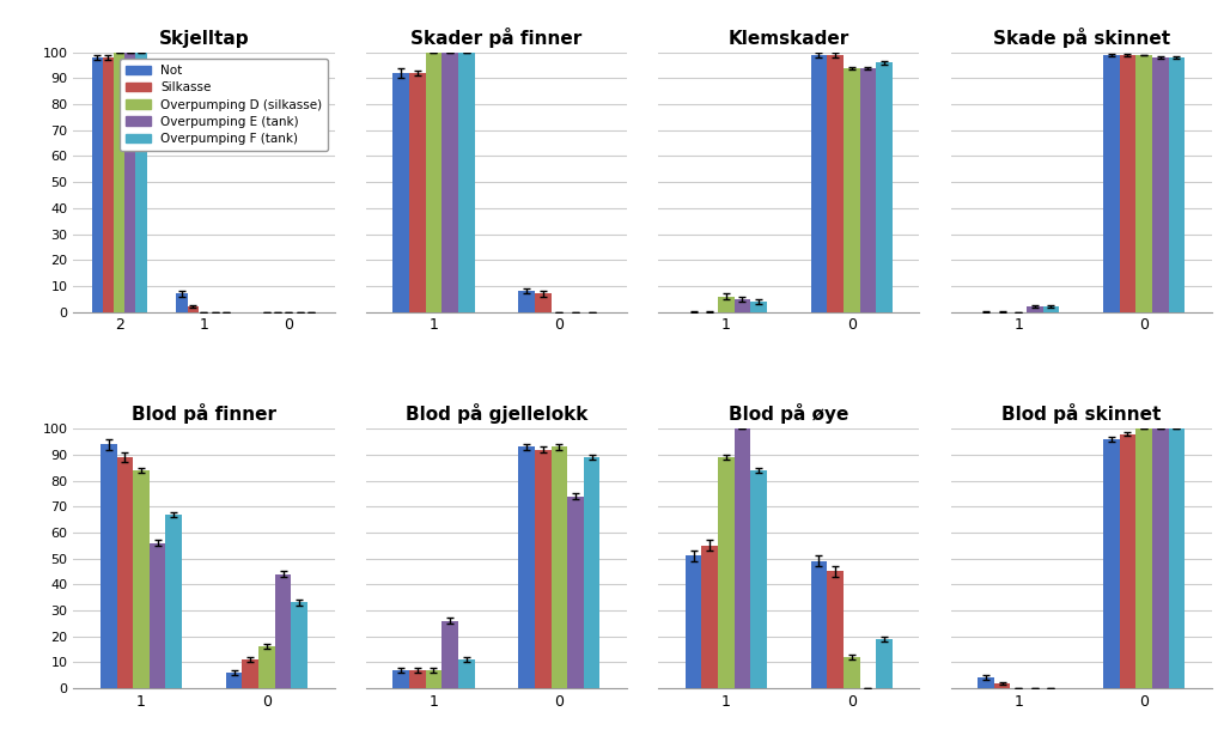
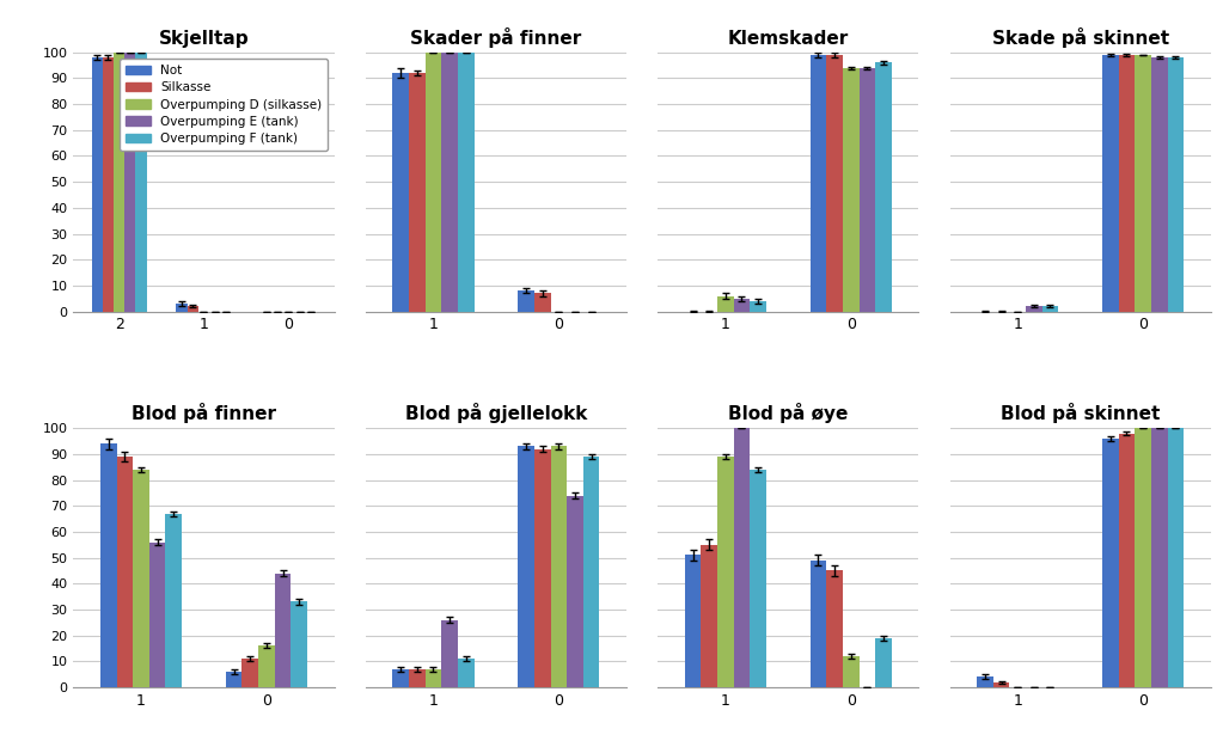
Skjelltap/Not/1: 7 -> 3
